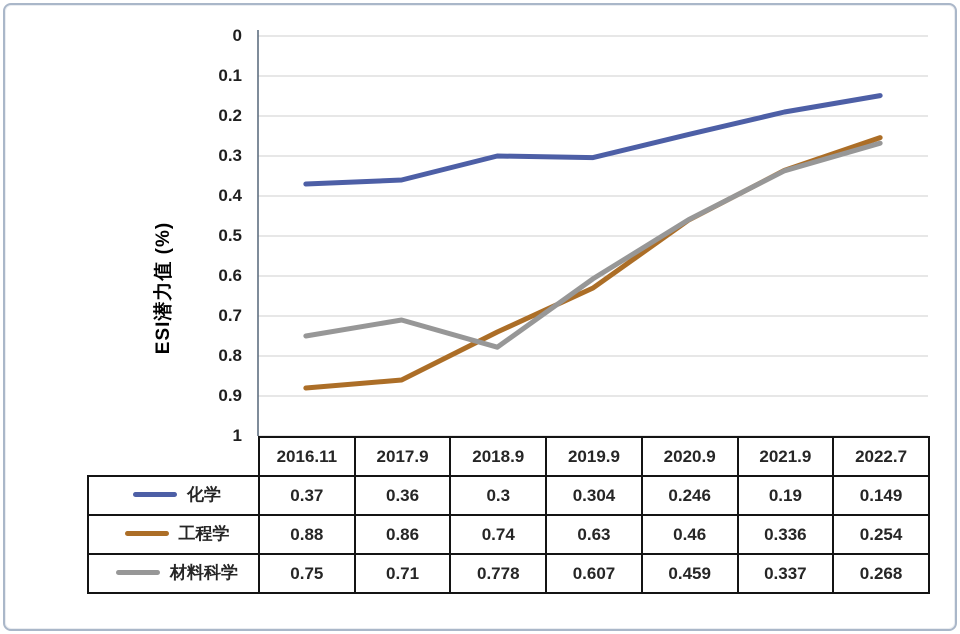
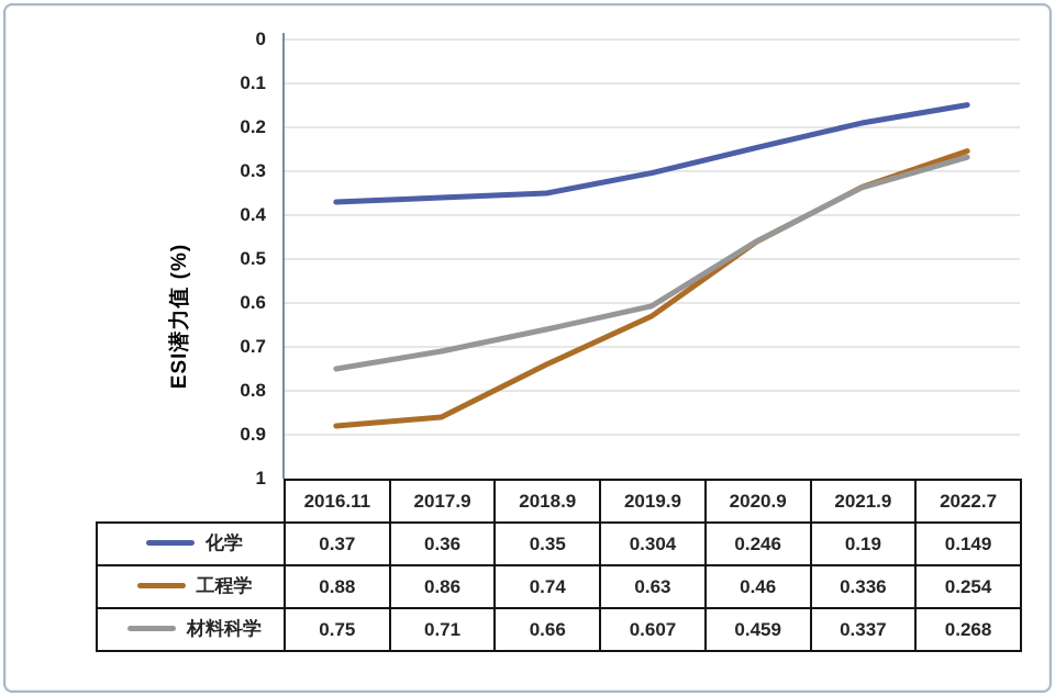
化学/2018.9: 0.3 -> 0.35
材料科学/2018.9: 0.778 -> 0.66
